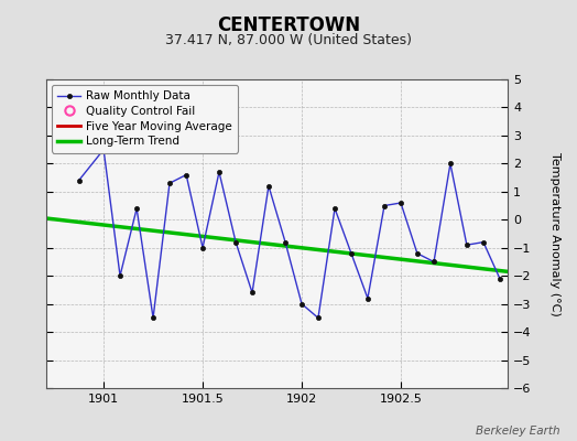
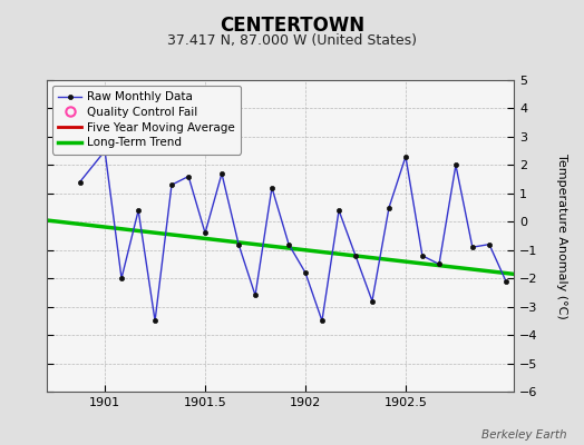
1901.5: -1.0 -> -0.4
1902: -3.0 -> -1.8
1902.5: 0.6 -> 2.3
